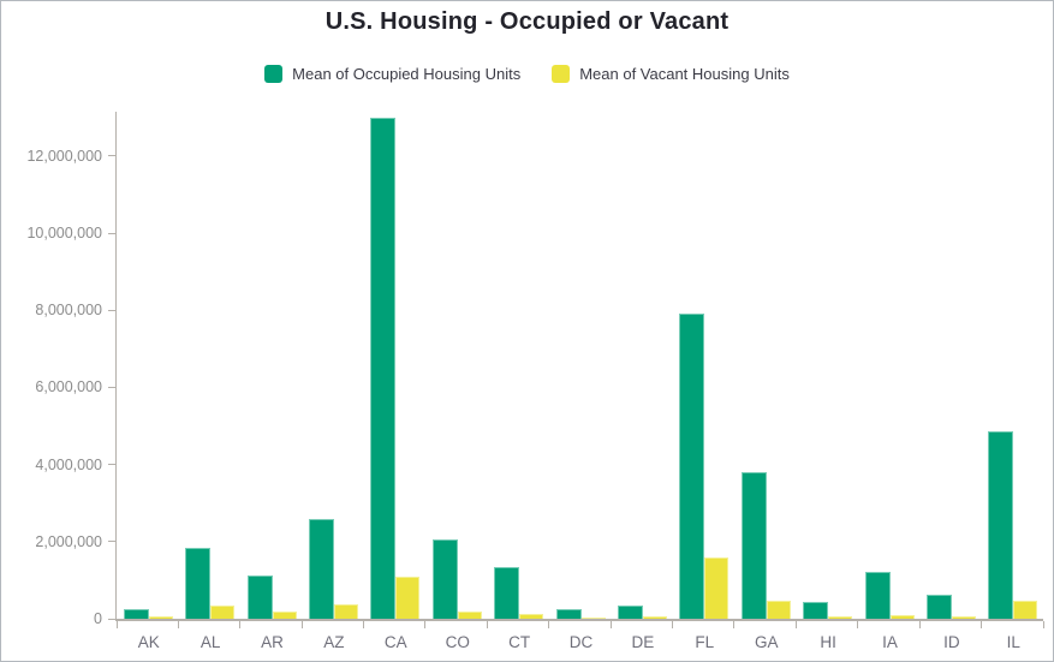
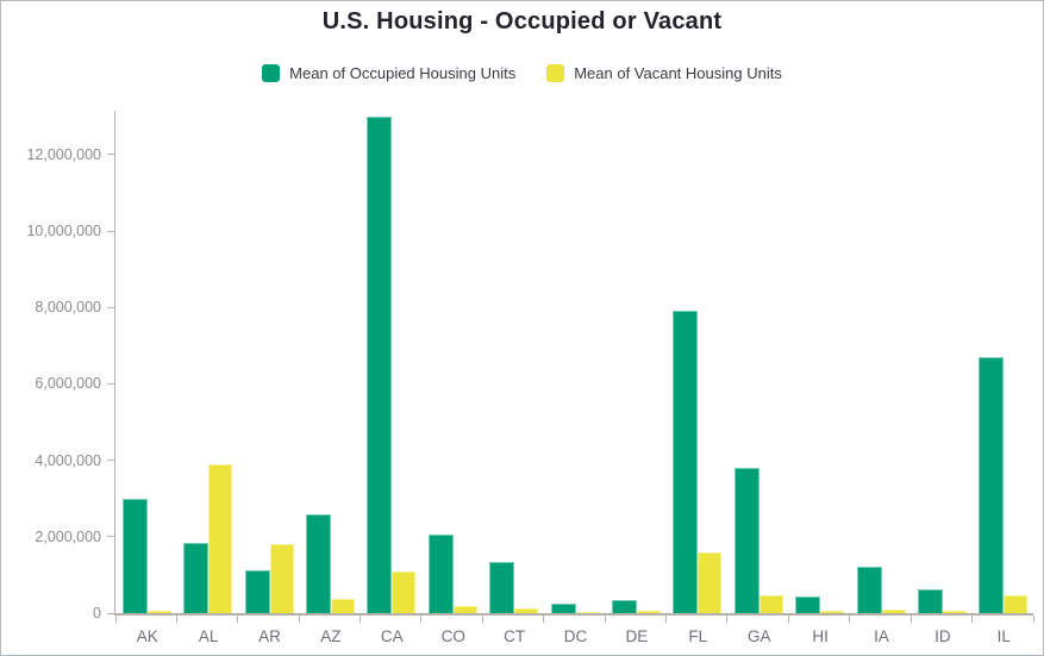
Mean of Occupied Housing Units/AK: 200000 -> 3000000
Mean of Vacant Housing Units/AL: 400000 -> 3900000
Mean of Vacant Housing Units/AR: 200000 -> 1800000
Mean of Occupied Housing Units/IL: 4800000 -> 6700000
